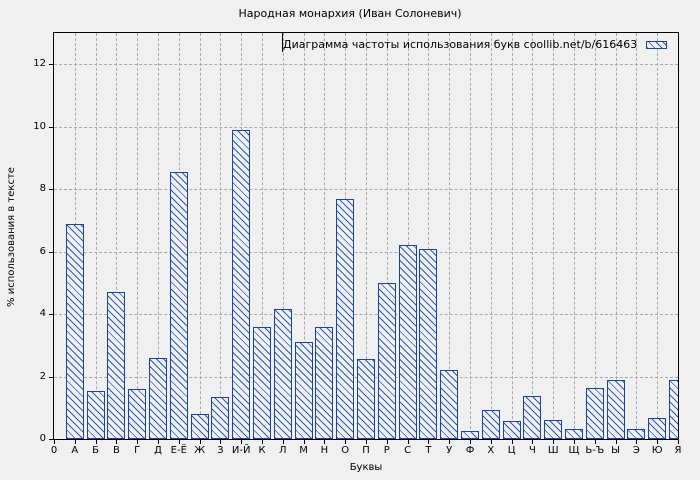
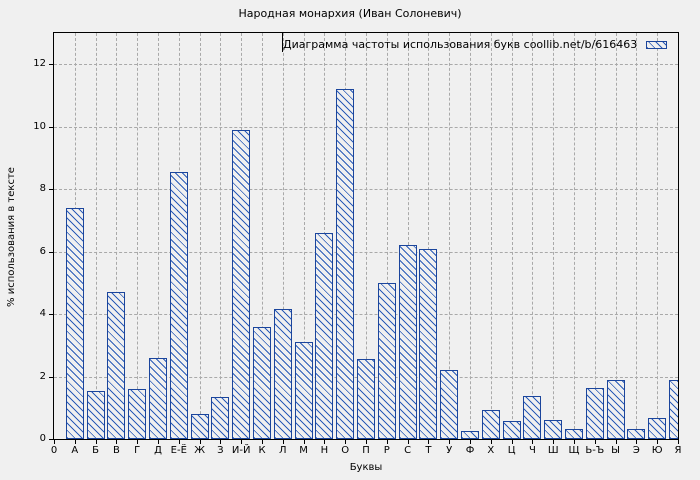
А: 6.9 -> 7.4
Н: 3.6 -> 6.6
О: 7.7 -> 11.2
